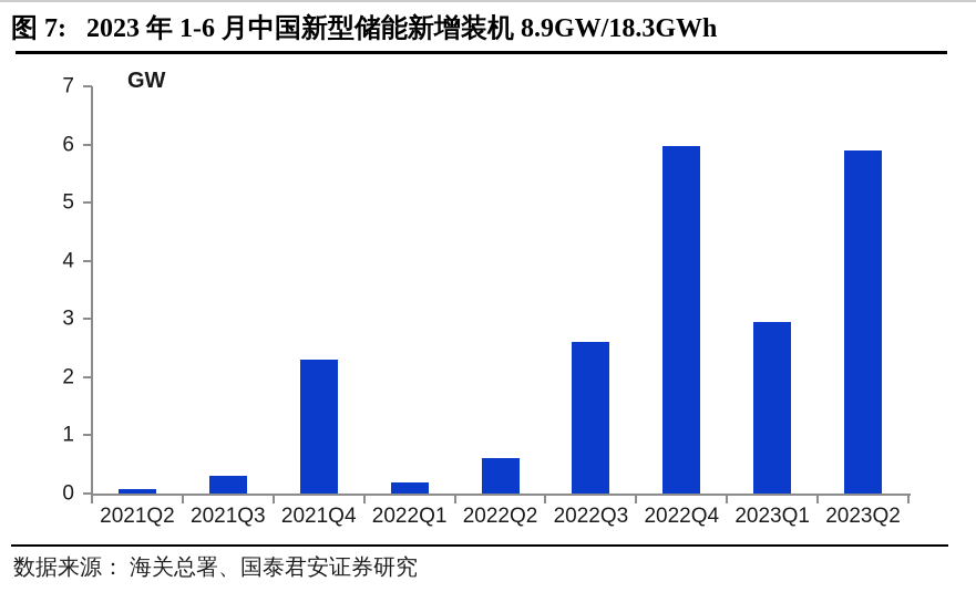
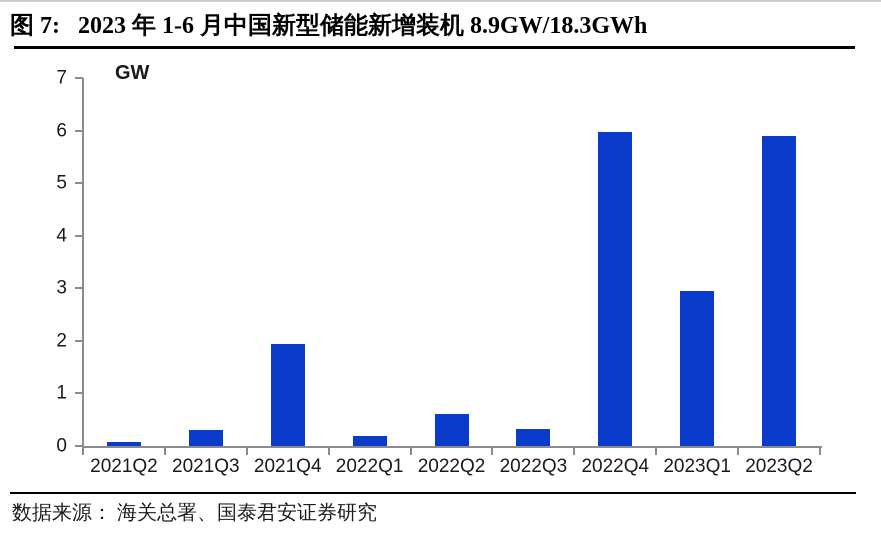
2021Q4: 2.3 -> 1.9
2022Q3: 2.6 -> 0.3
